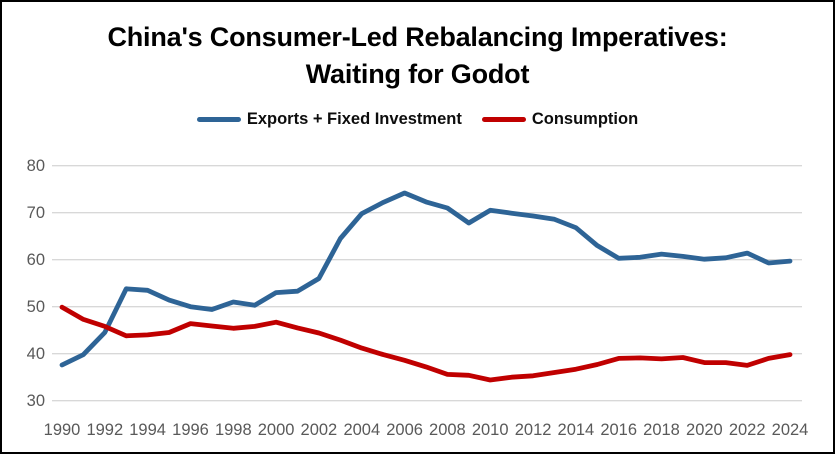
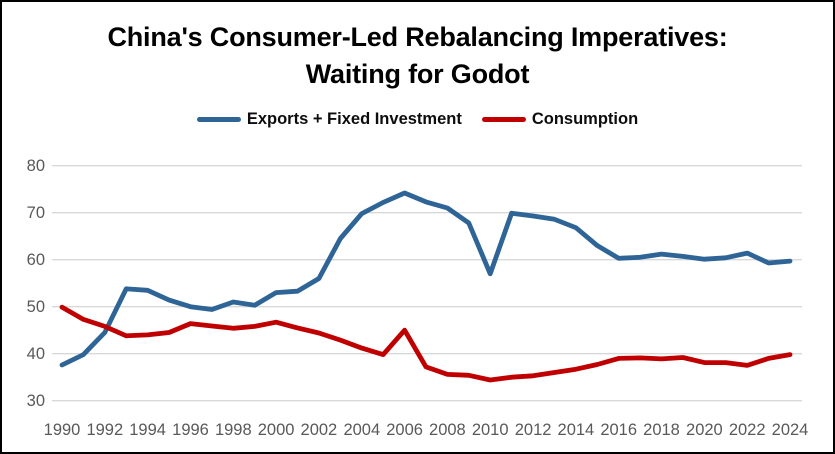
Consumption/2006: 39 -> 45
Exports + Fixed Investment/2010: 70 -> 57
